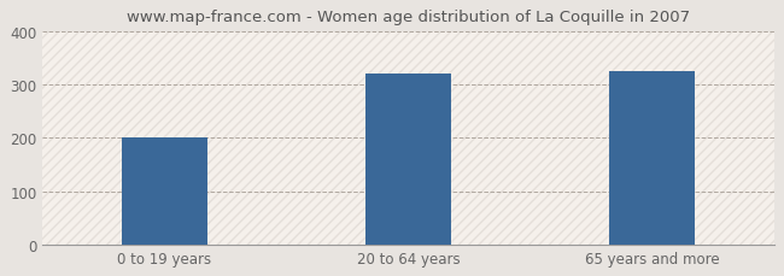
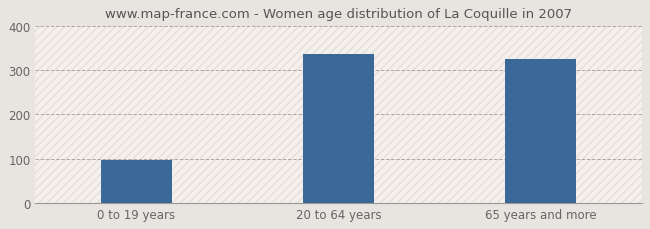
0 to 19 years: 200 -> 97
20 to 64 years: 320 -> 336
